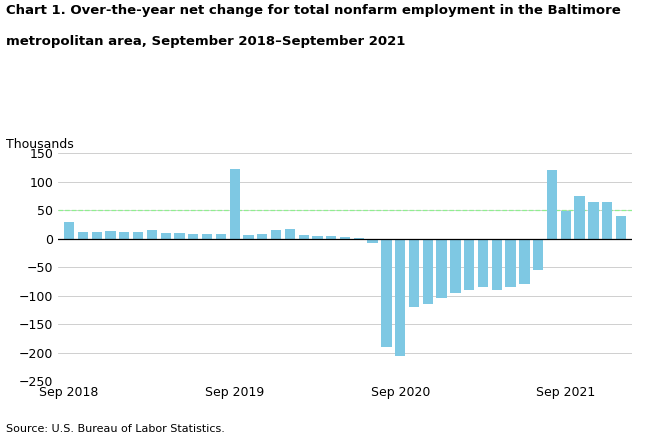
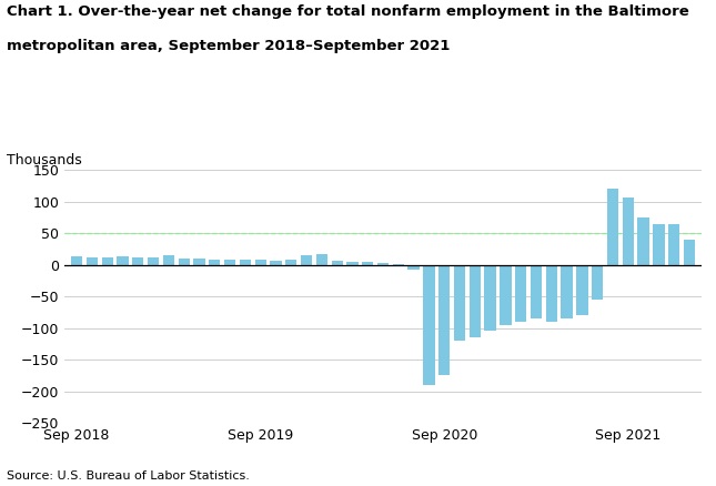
Sep 2018: 30 -> 13
Sep 2019: 122 -> 9
Sep 2020: -206 -> -175
Sep 2021: 48 -> 107
